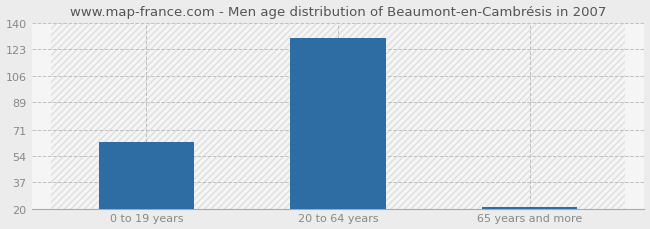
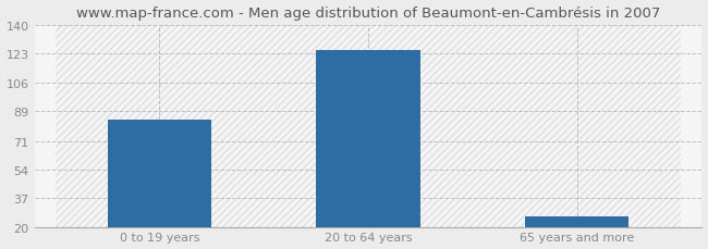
0 to 19 years: 63 -> 84
20 to 64 years: 130 -> 125
65 years and more: 21 -> 26
